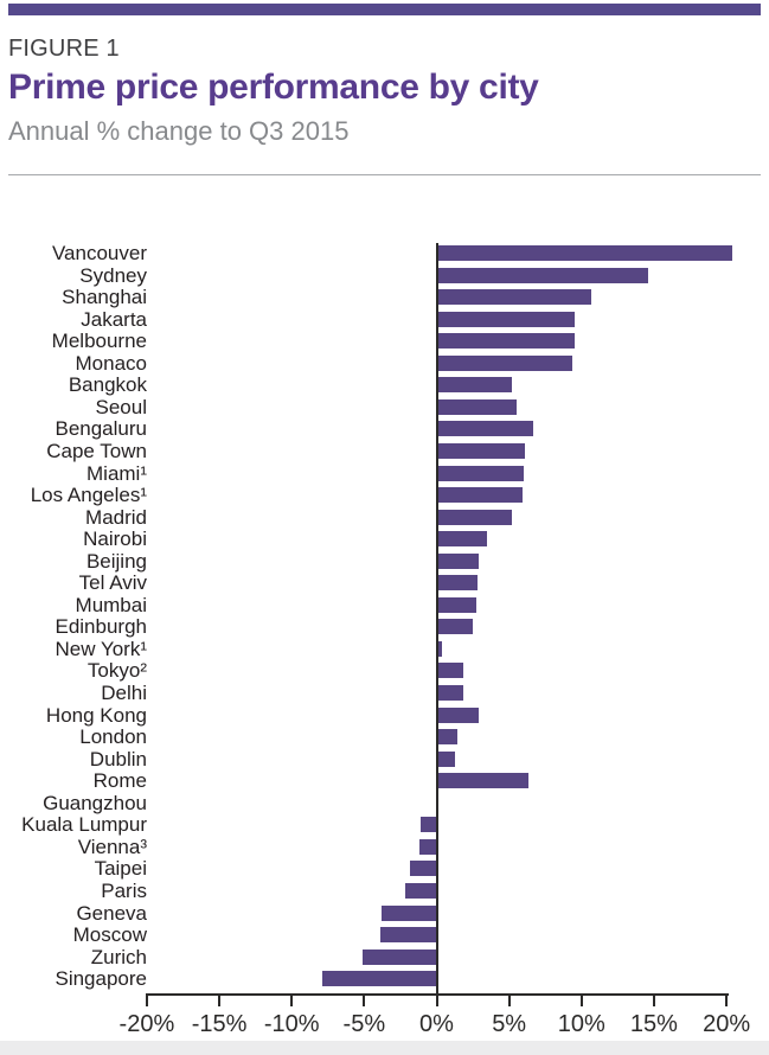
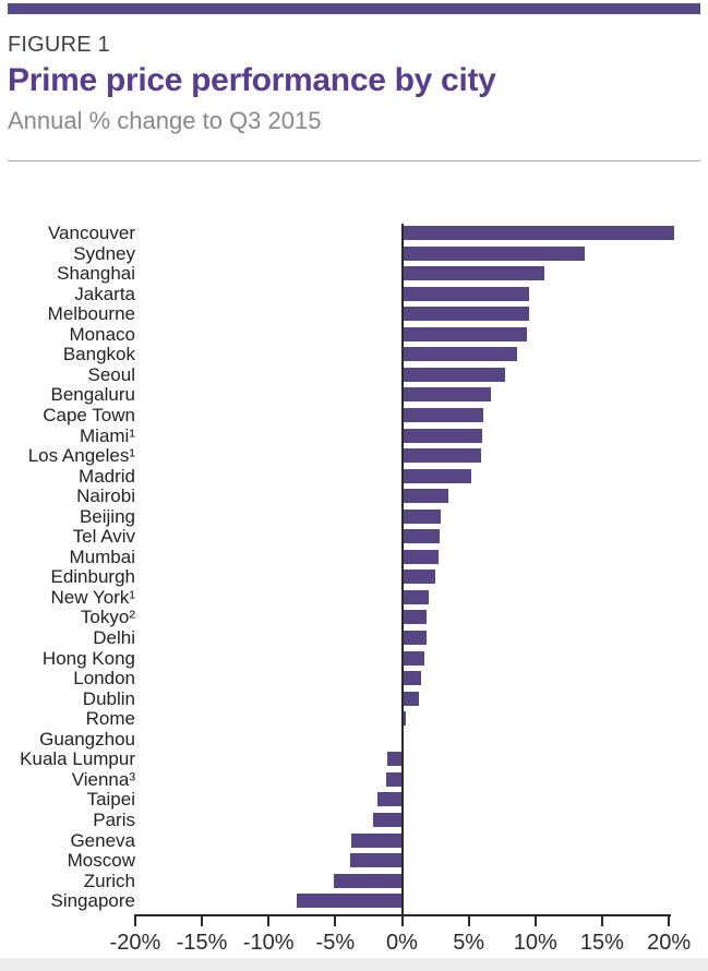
Sydney: 14.6% -> 13.7%
Bangkok: 5.2% -> 8.6%
Seoul: 5.5% -> 7.7%
New York¹: 0.4% -> 2.0%
Hong Kong: 2.9% -> 1.7%
Rome: 6.3% -> 0.3%
